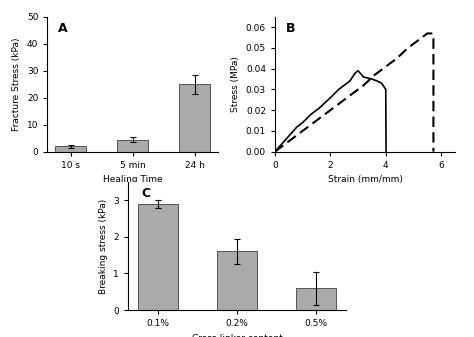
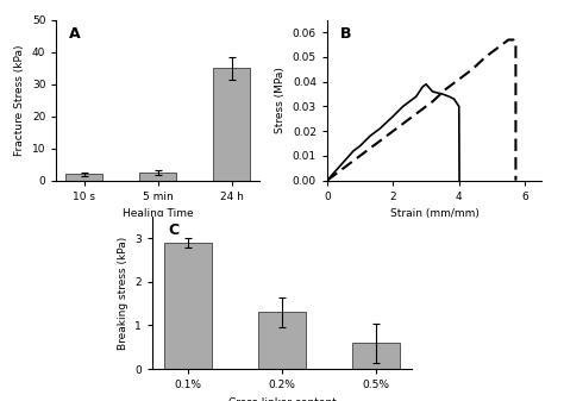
5 min: 4.5 -> 2.5
24 h: 25.0 -> 35.0
0.2%: 1.6 -> 1.3
